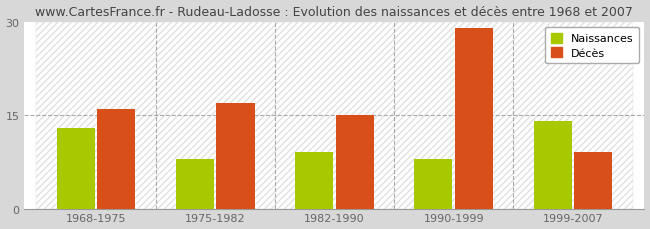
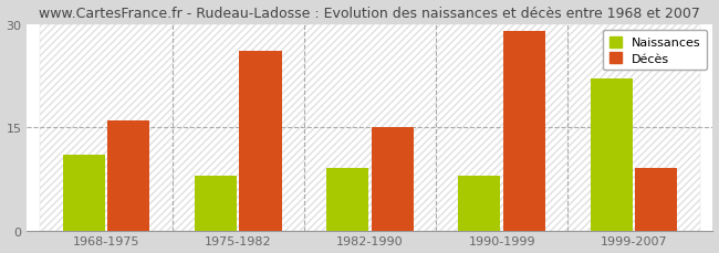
Naissances/1968-1975: 13 -> 11
Décès/1975-1982: 17 -> 26
Naissances/1999-2007: 14 -> 22
